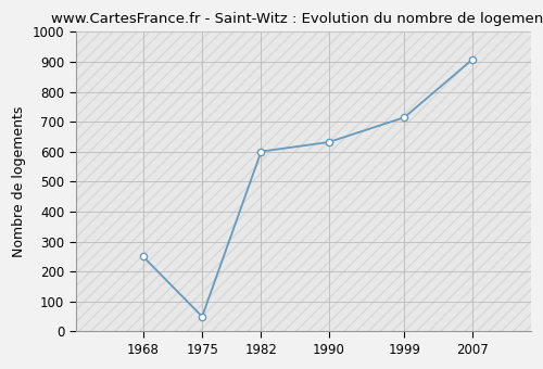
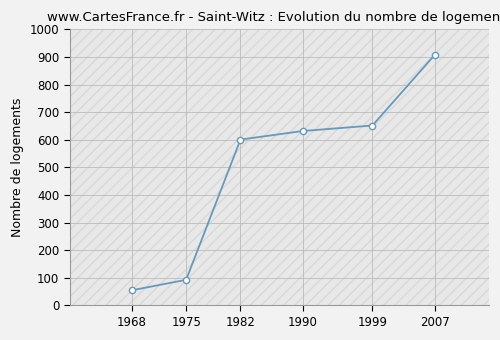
1968: 250 -> 55
1975: 50 -> 93
1999: 715 -> 652
